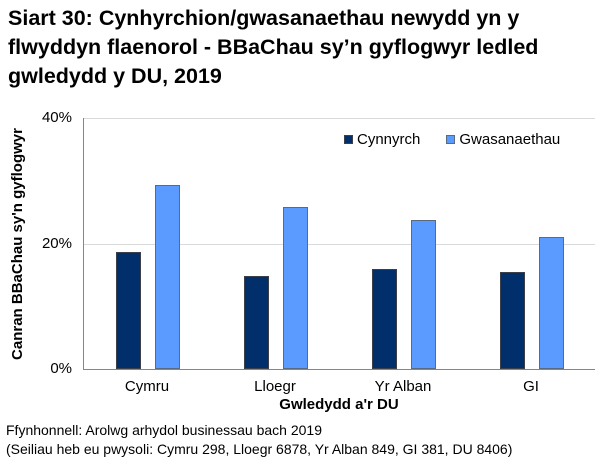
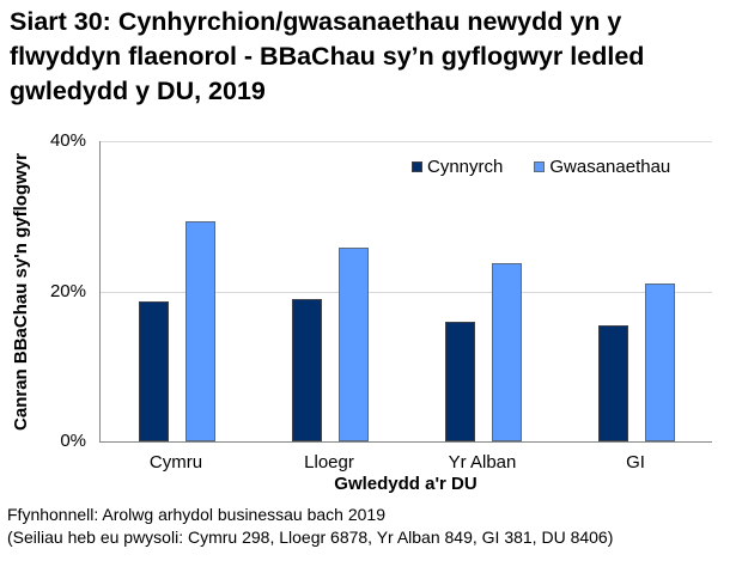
Cynnyrch/Lloegr: 15% -> 19%
